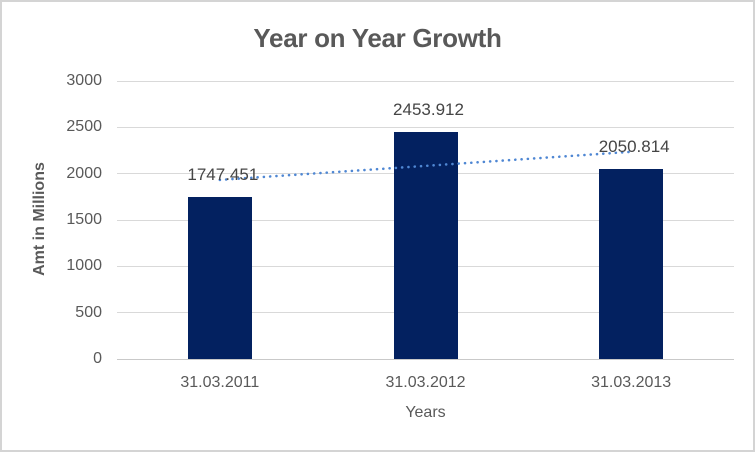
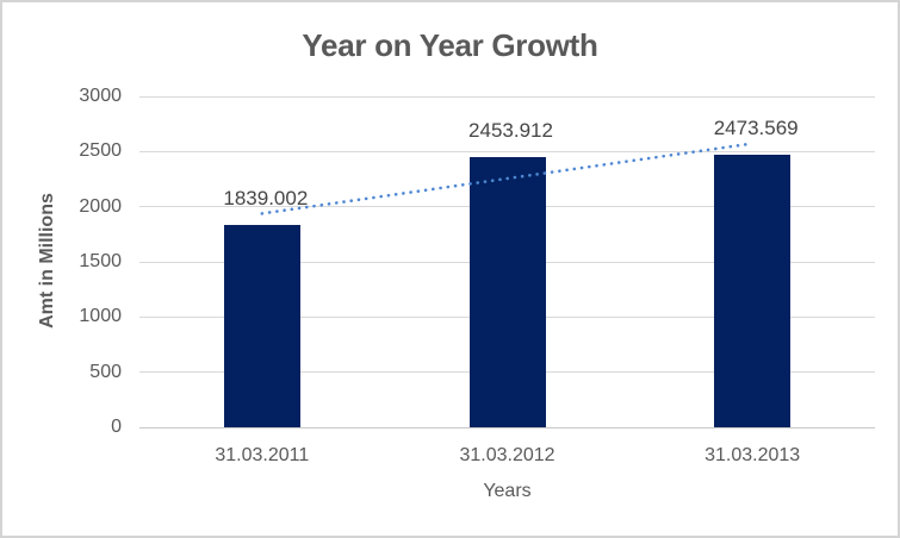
31.03.2011: 1747.451 -> 1839.002
31.03.2013: 2050.814 -> 2473.569
